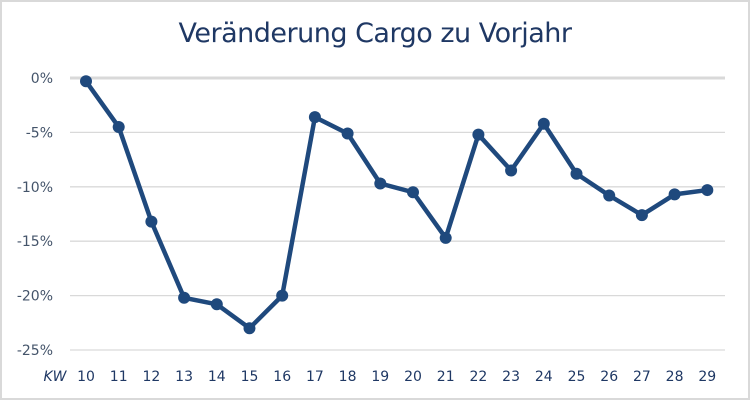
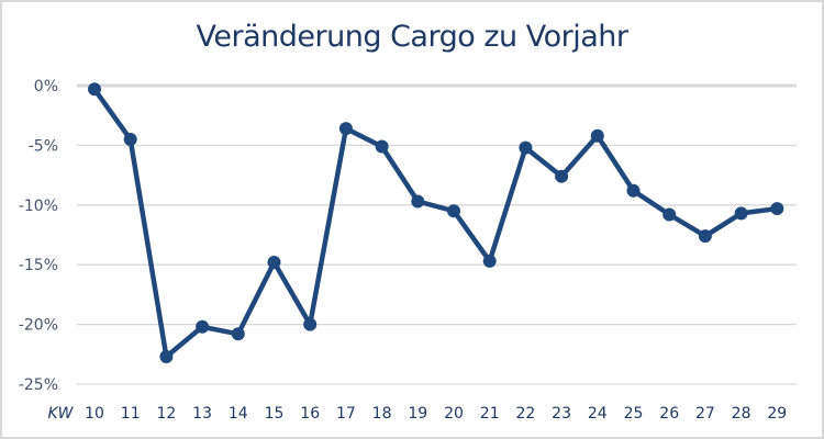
12: -13.2% -> -22.7%
15: -23.0% -> -14.8%
23: -8.5% -> -7.6%
